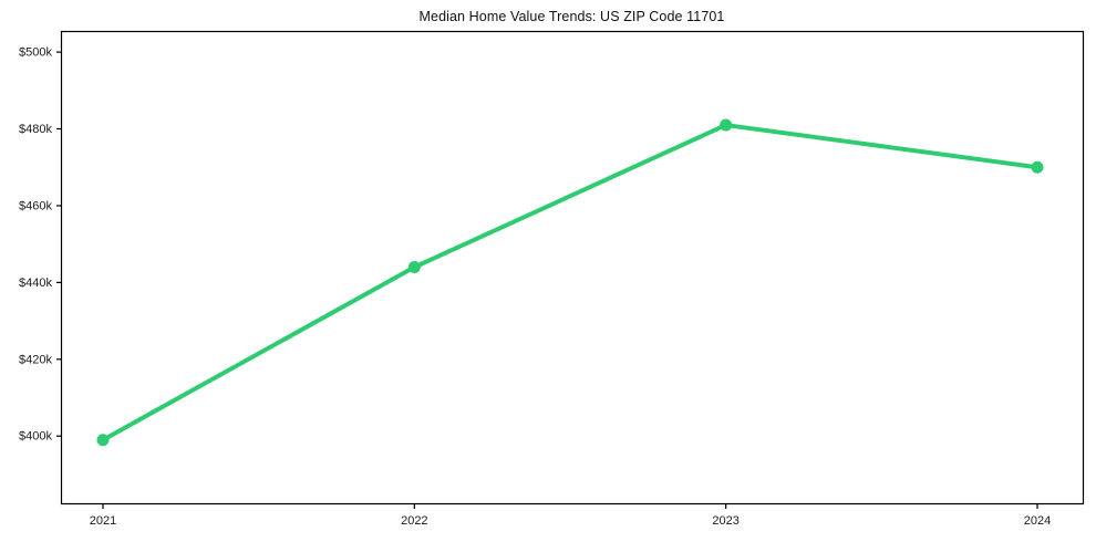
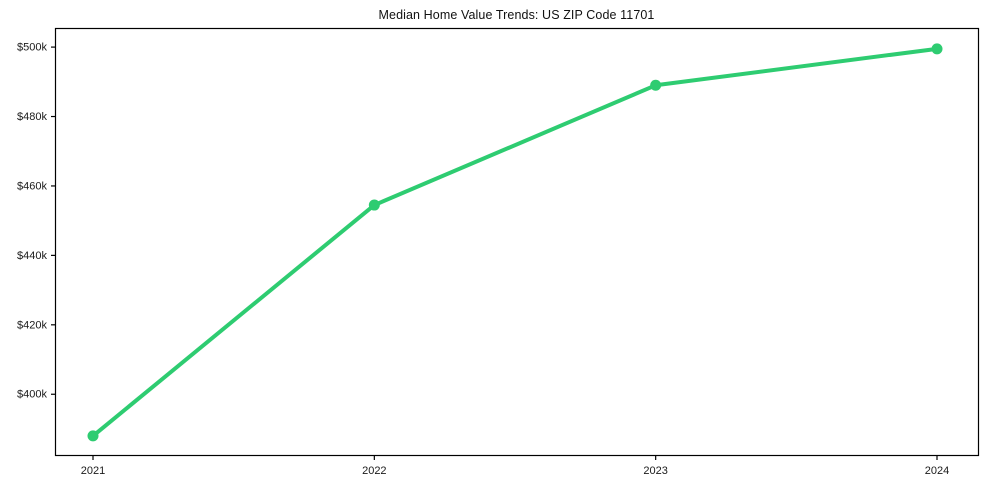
2021: $399k -> $388k
2022: $444k -> $454k
2023: $481k -> $489k
2024: $470k -> $500k
